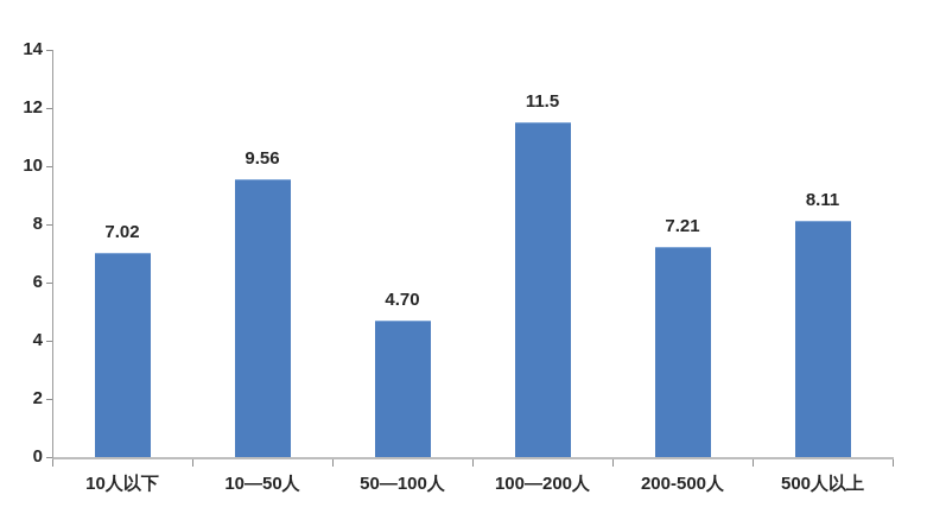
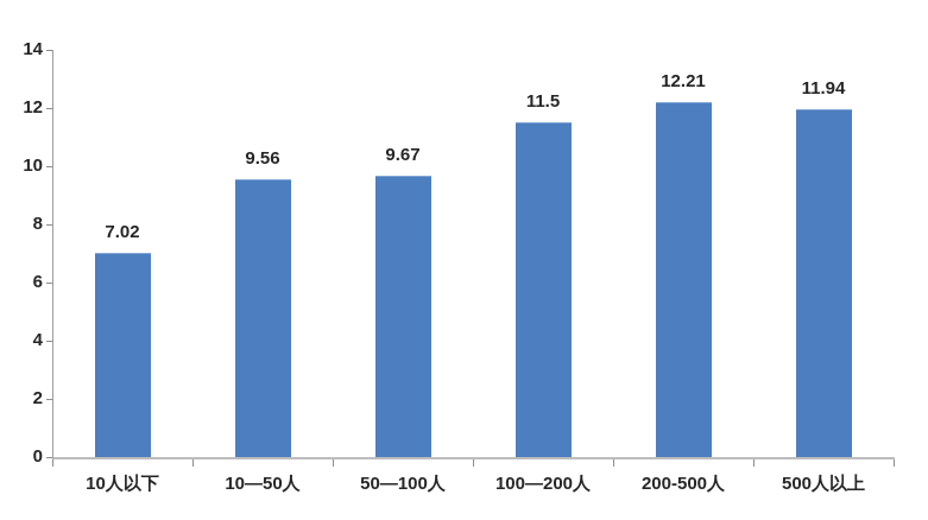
50—100人: 4.70 -> 9.67
200-500人: 7.21 -> 12.21
500人以上: 8.11 -> 11.94
